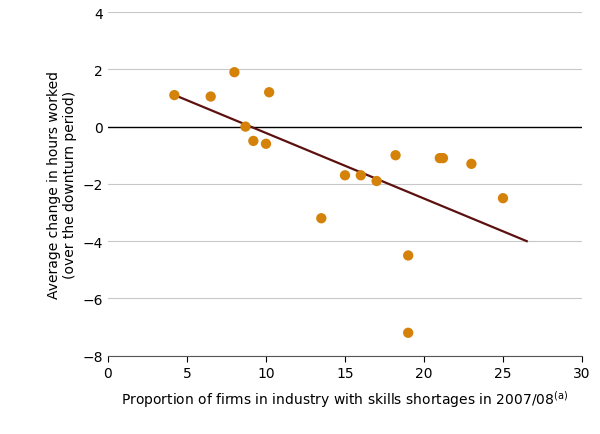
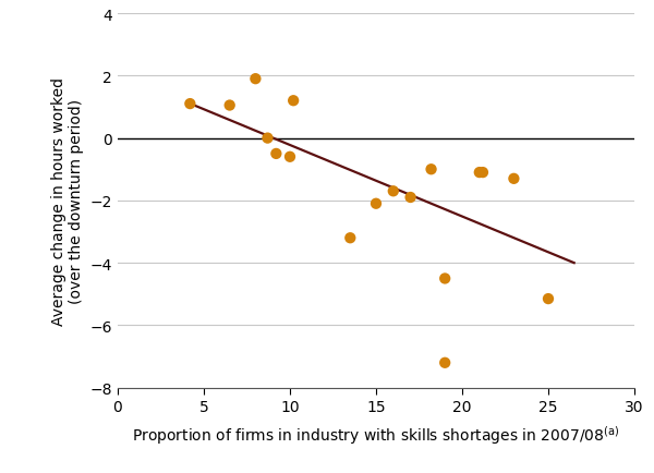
15: -1.70 -> -2.10
25: -2.50 -> -5.15
